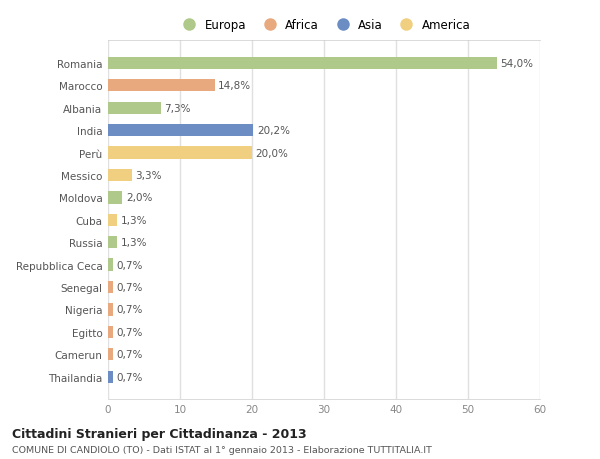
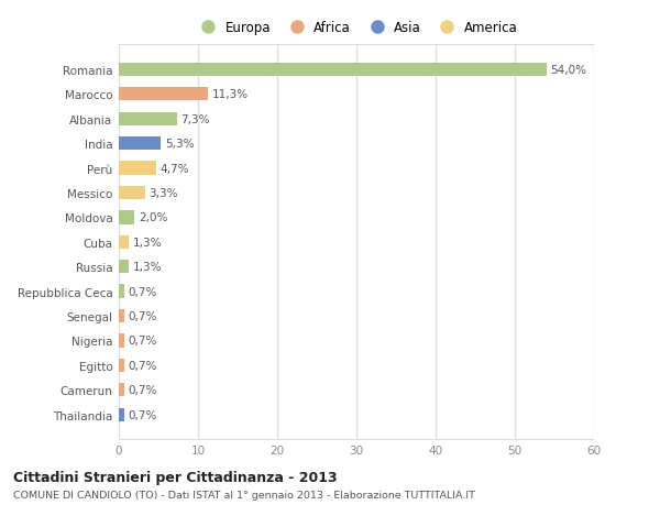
Marocco: 14,8% -> 11,3%
India: 20,2% -> 5,3%
Perù: 20,0% -> 4,7%
